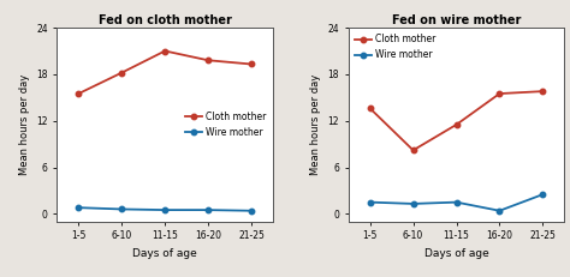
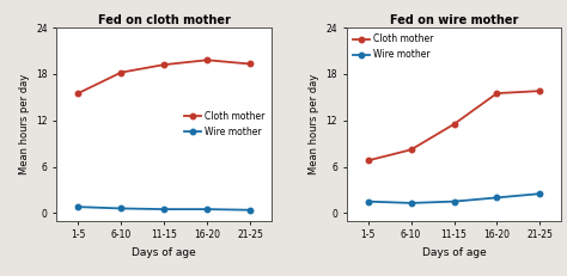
Fed on cloth mother/Cloth mother/11-15: 21.0 -> 19.2
Fed on wire mother/Cloth mother/1-5: 13.6 -> 6.8
Fed on wire mother/Wire mother/16-20: 0.4 -> 2.0
